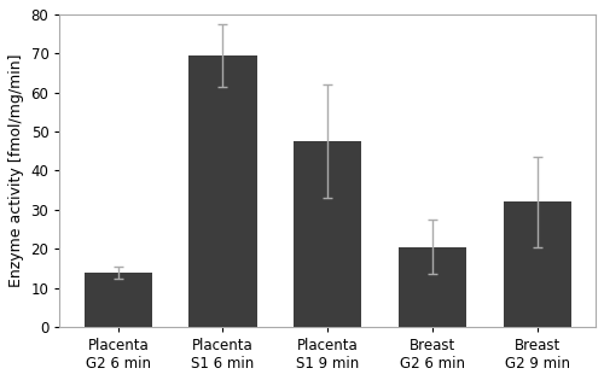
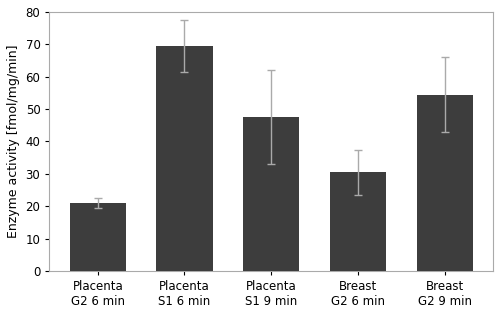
Placenta G2 6 min: 14.0 -> 21.0
Breast G2 6 min: 20.5 -> 30.5
Breast G2 9 min: 32.0 -> 54.5
